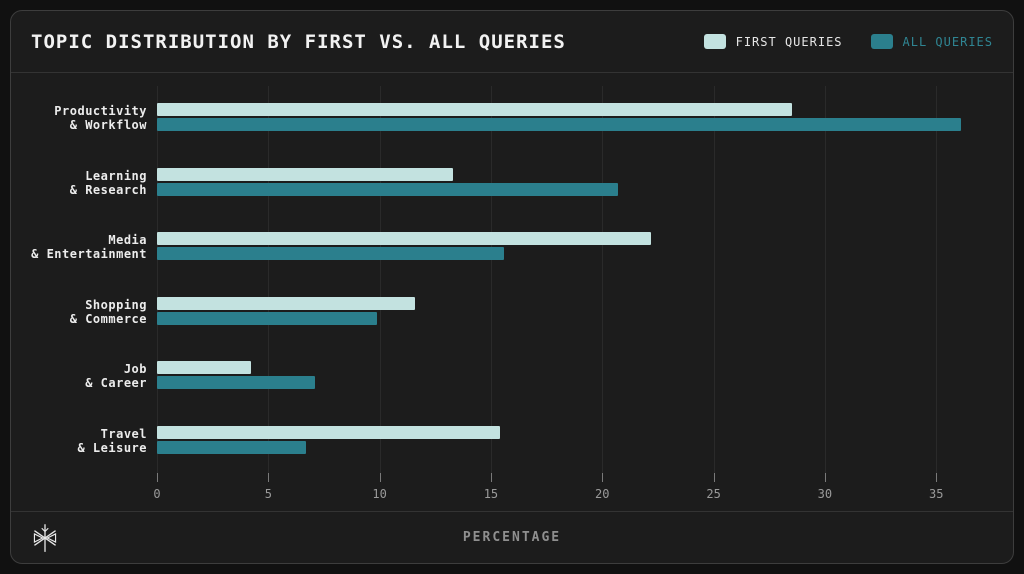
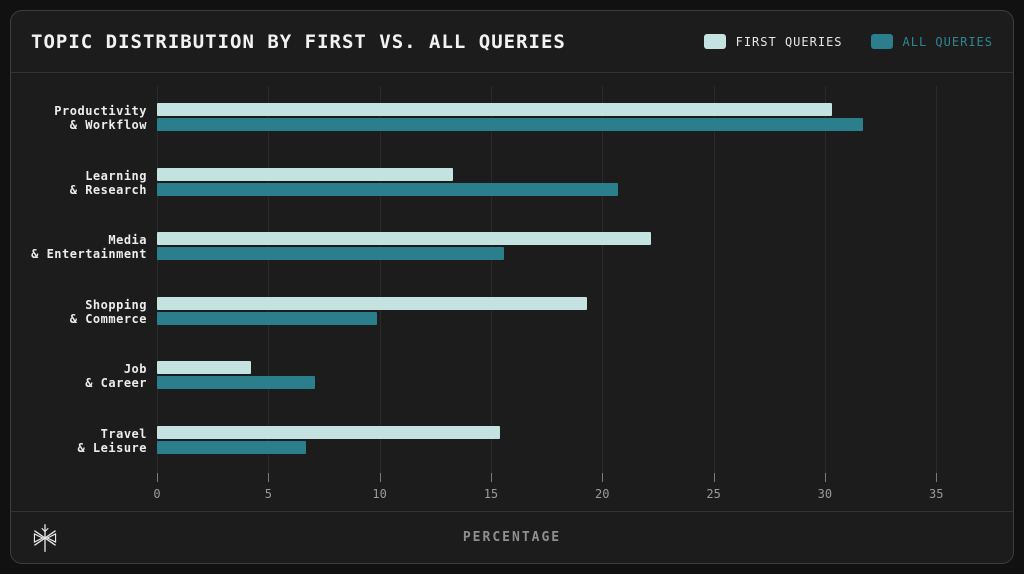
FIRST QUERIES/Productivity & Workflow: 28.5 -> 30.3
ALL QUERIES/Productivity & Workflow: 36.1 -> 31.7
FIRST QUERIES/Shopping & Commerce: 11.6 -> 19.3
